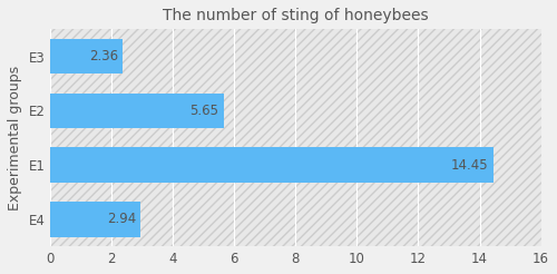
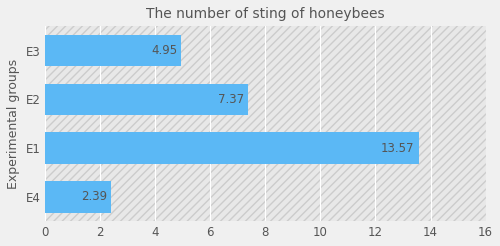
E3: 2.36 -> 4.95
E2: 5.65 -> 7.37
E1: 14.45 -> 13.57
E4: 2.94 -> 2.39
